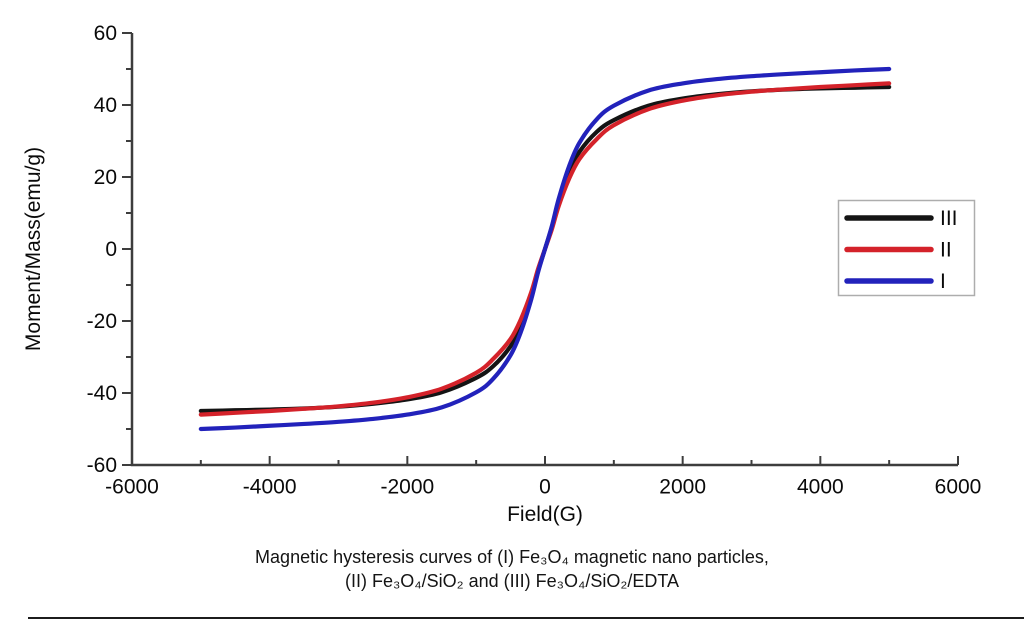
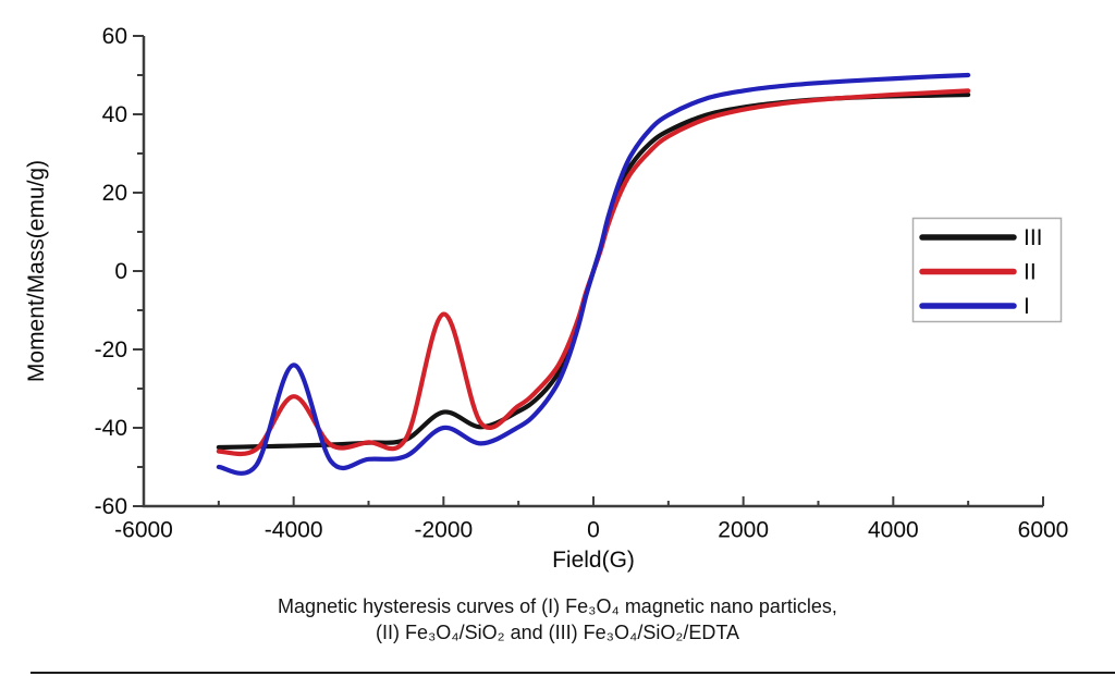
II/-4000: -45 -> -32
I/-4000: -49 -> -24
III/-2000: -42 -> -36
II/-2000: -41 -> -11
I/-2000: -46 -> -40
